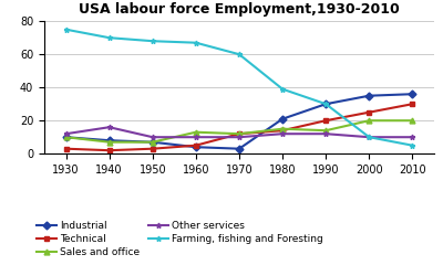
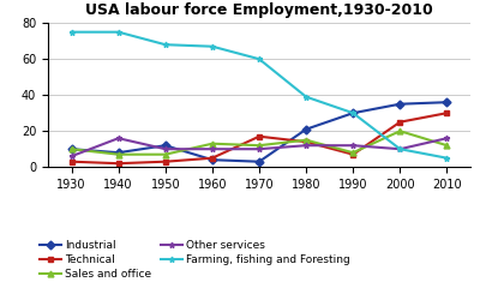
Other services/1930: 12 -> 6
Farming, fishing and Foresting/1940: 70 -> 75
Industrial/1950: 7 -> 12
Technical/1970: 12 -> 17
Technical/1990: 20 -> 7
Sales and office/1990: 14 -> 8
Sales and office/2010: 20 -> 12
Other services/2010: 10 -> 16
